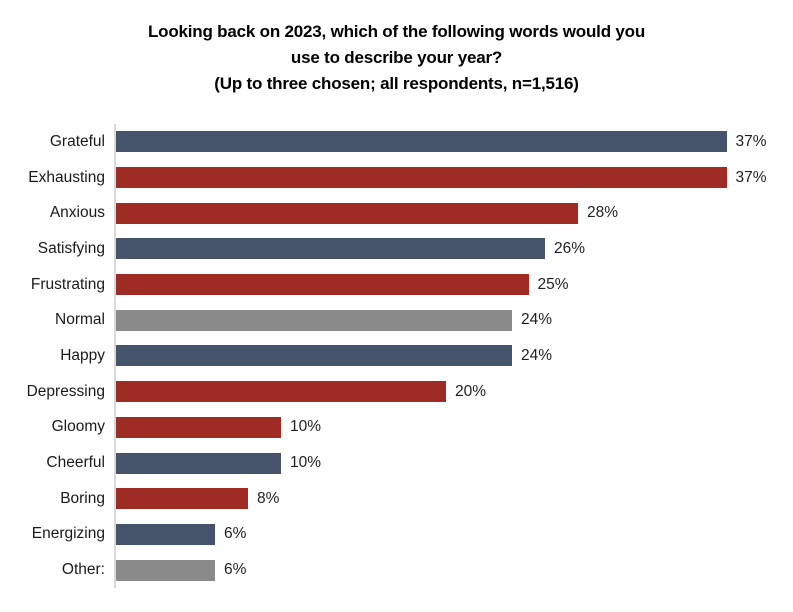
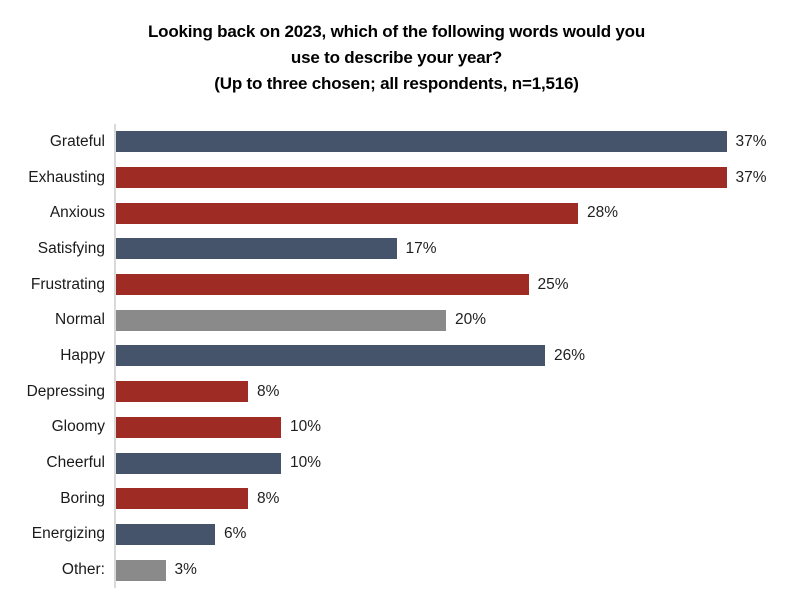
Satisfying: 26% -> 17%
Normal: 24% -> 20%
Happy: 24% -> 26%
Depressing: 20% -> 8%
Other:: 6% -> 3%
